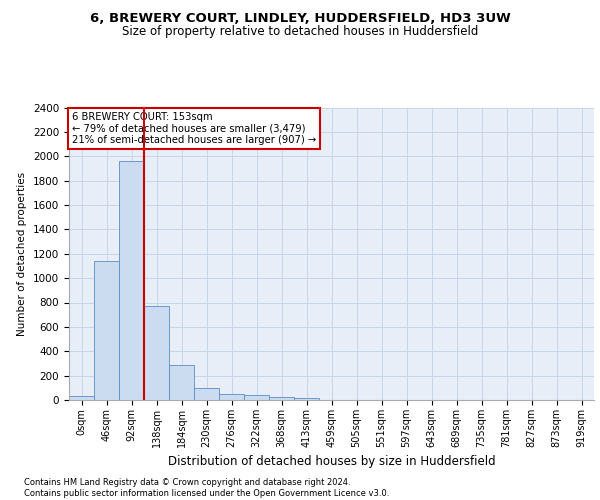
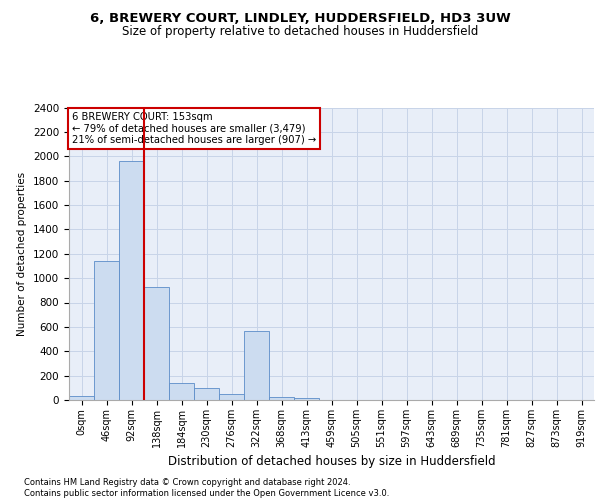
138sqm: 780 -> 930
184sqm: 290 -> 140
322sqm: 40 -> 570
